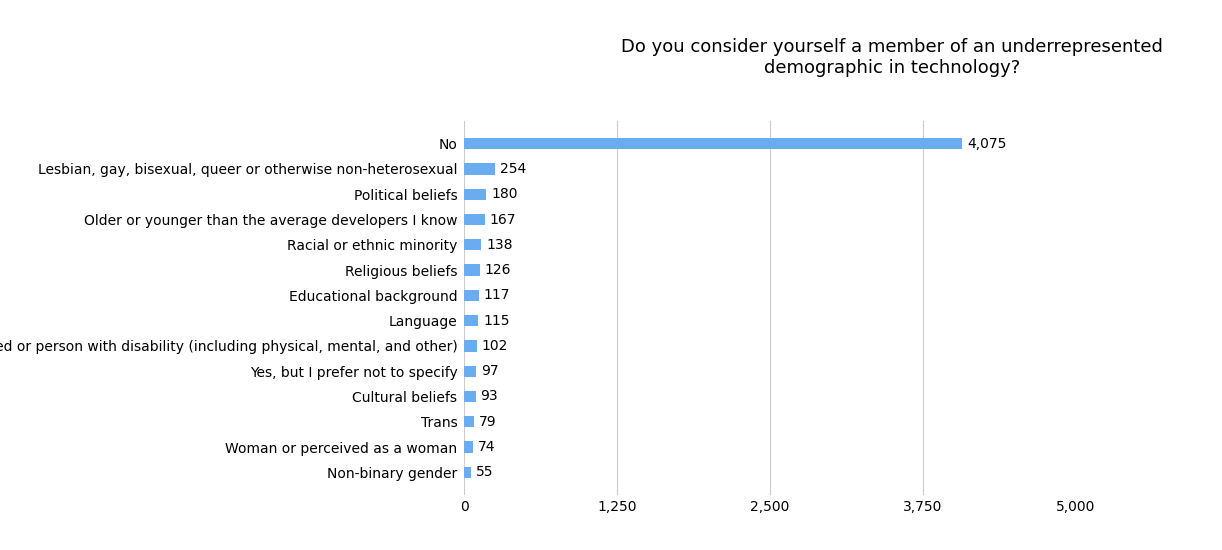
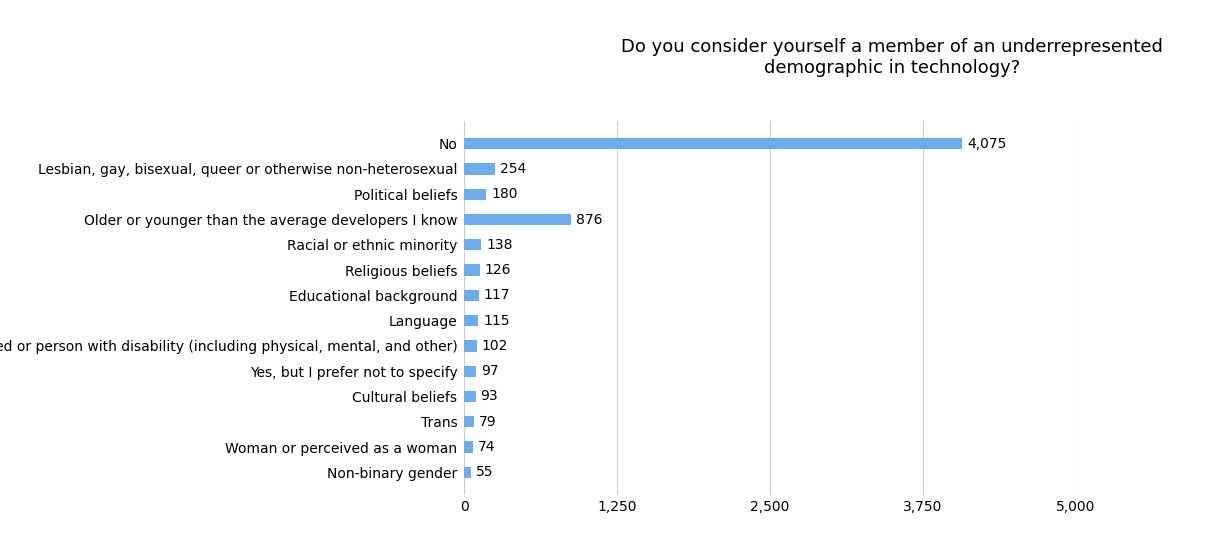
Older or younger than the average developers I know: 167 -> 876
